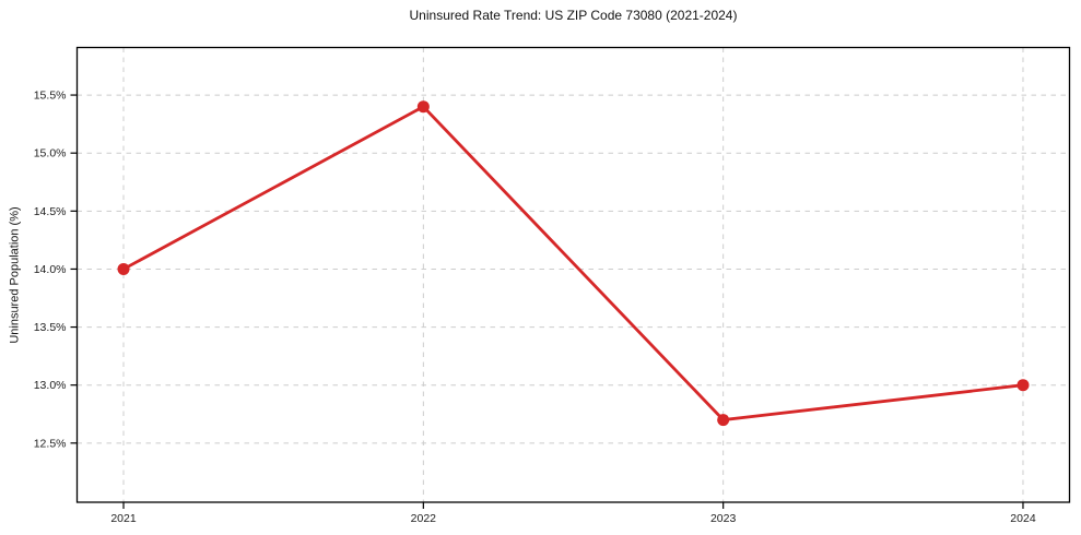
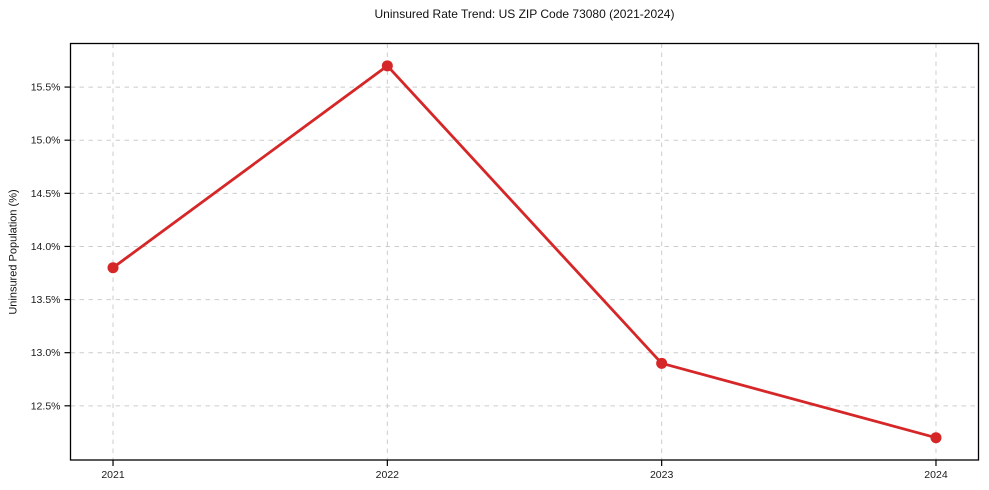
2021: 14.0% -> 13.8%
2022: 15.4% -> 15.7%
2023: 12.7% -> 12.9%
2024: 13.0% -> 12.2%
